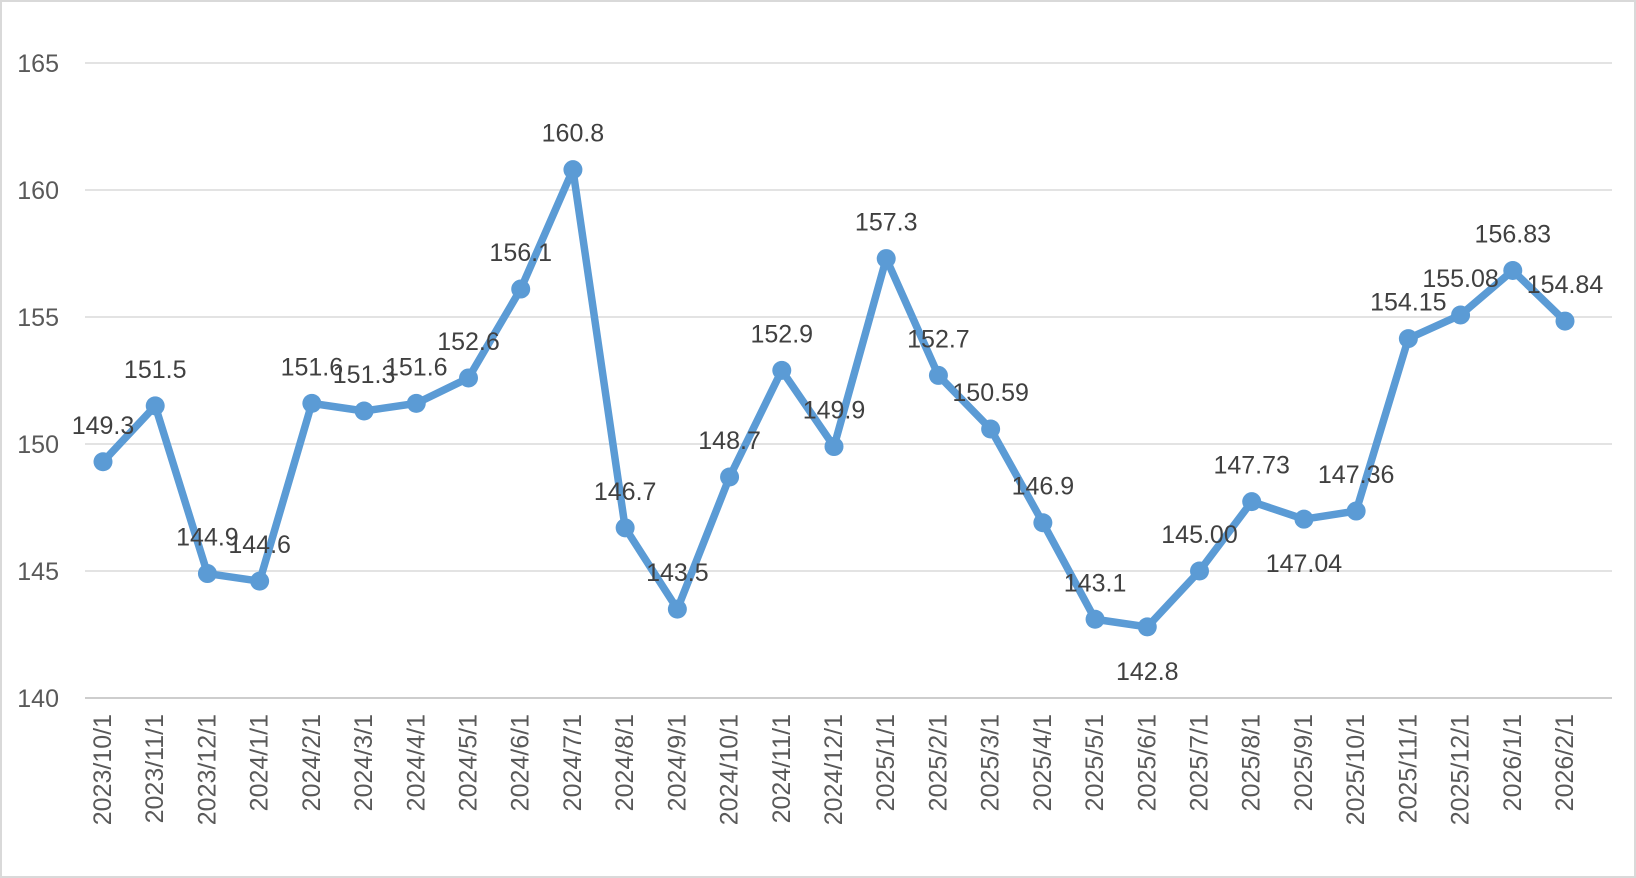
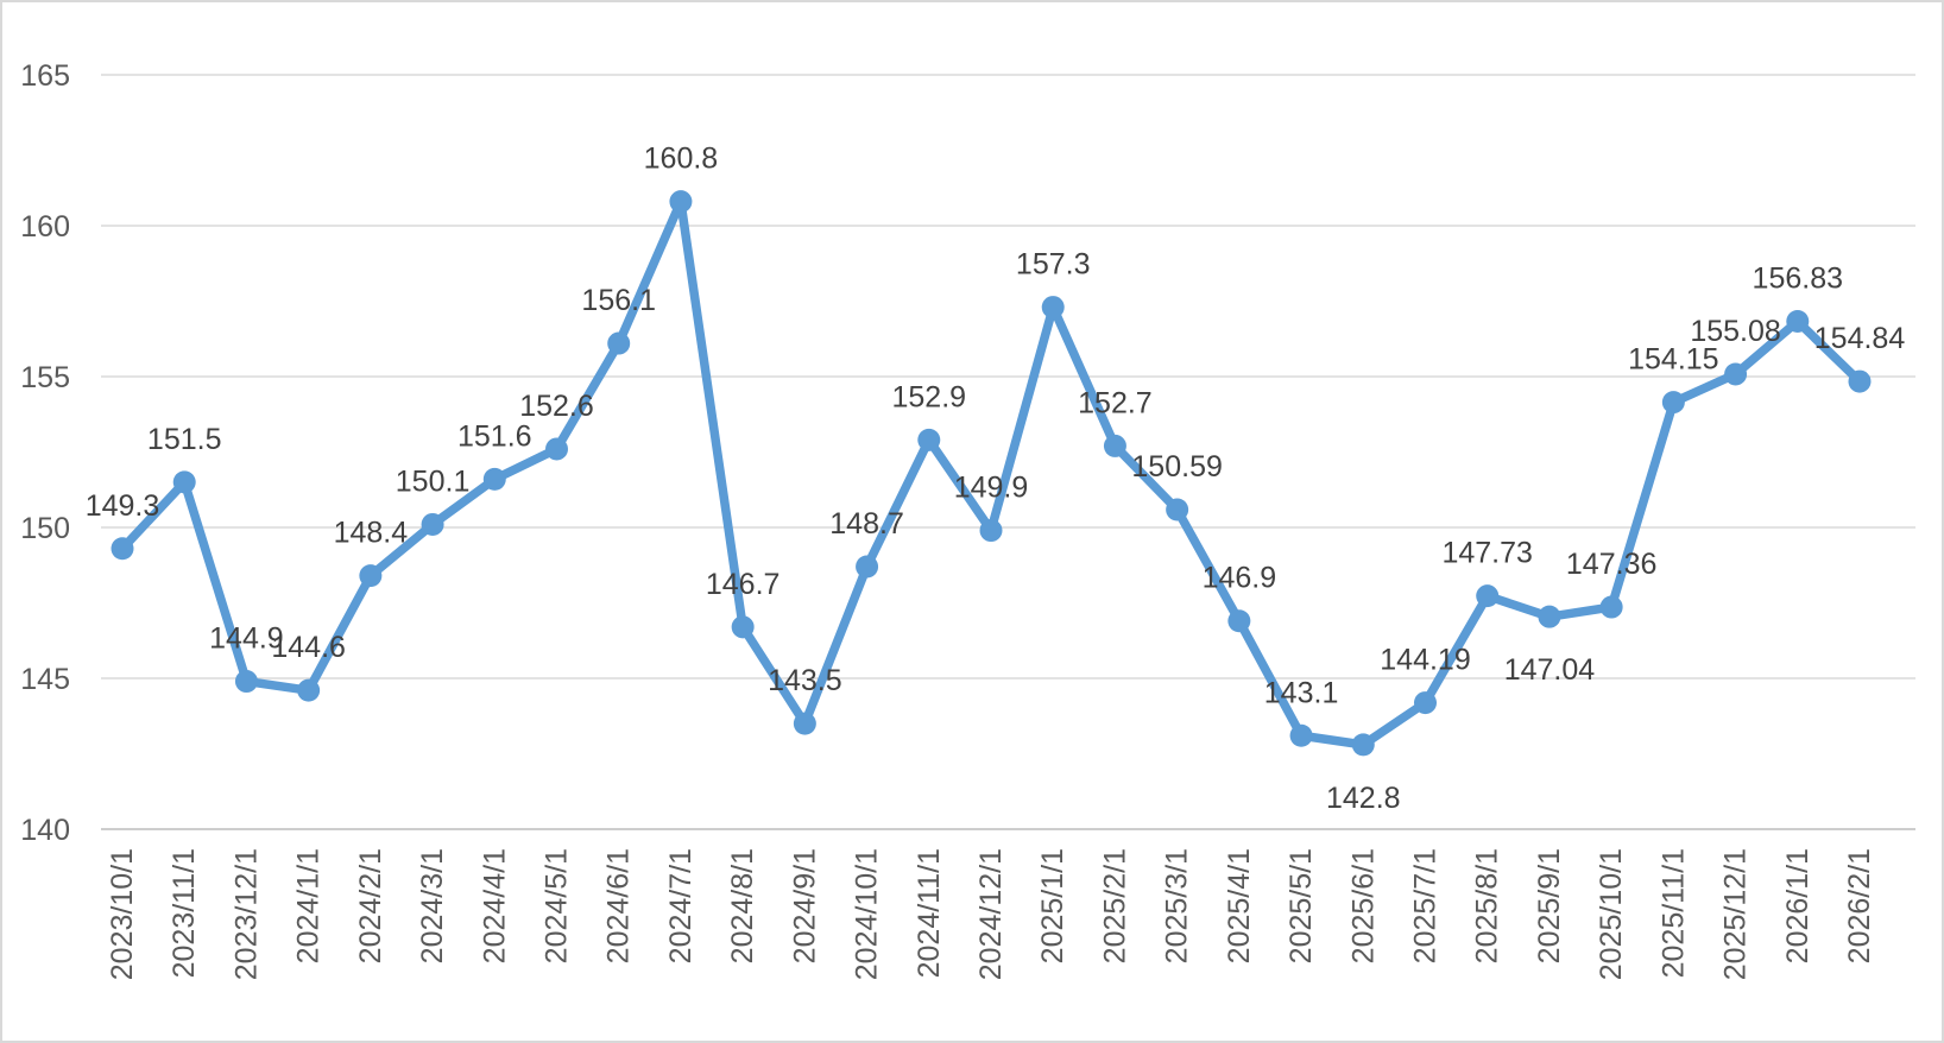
2024/2/1: 151.6 -> 148.4
2024/3/1: 151.3 -> 150.1
2025/7/1: 145.00 -> 144.19
